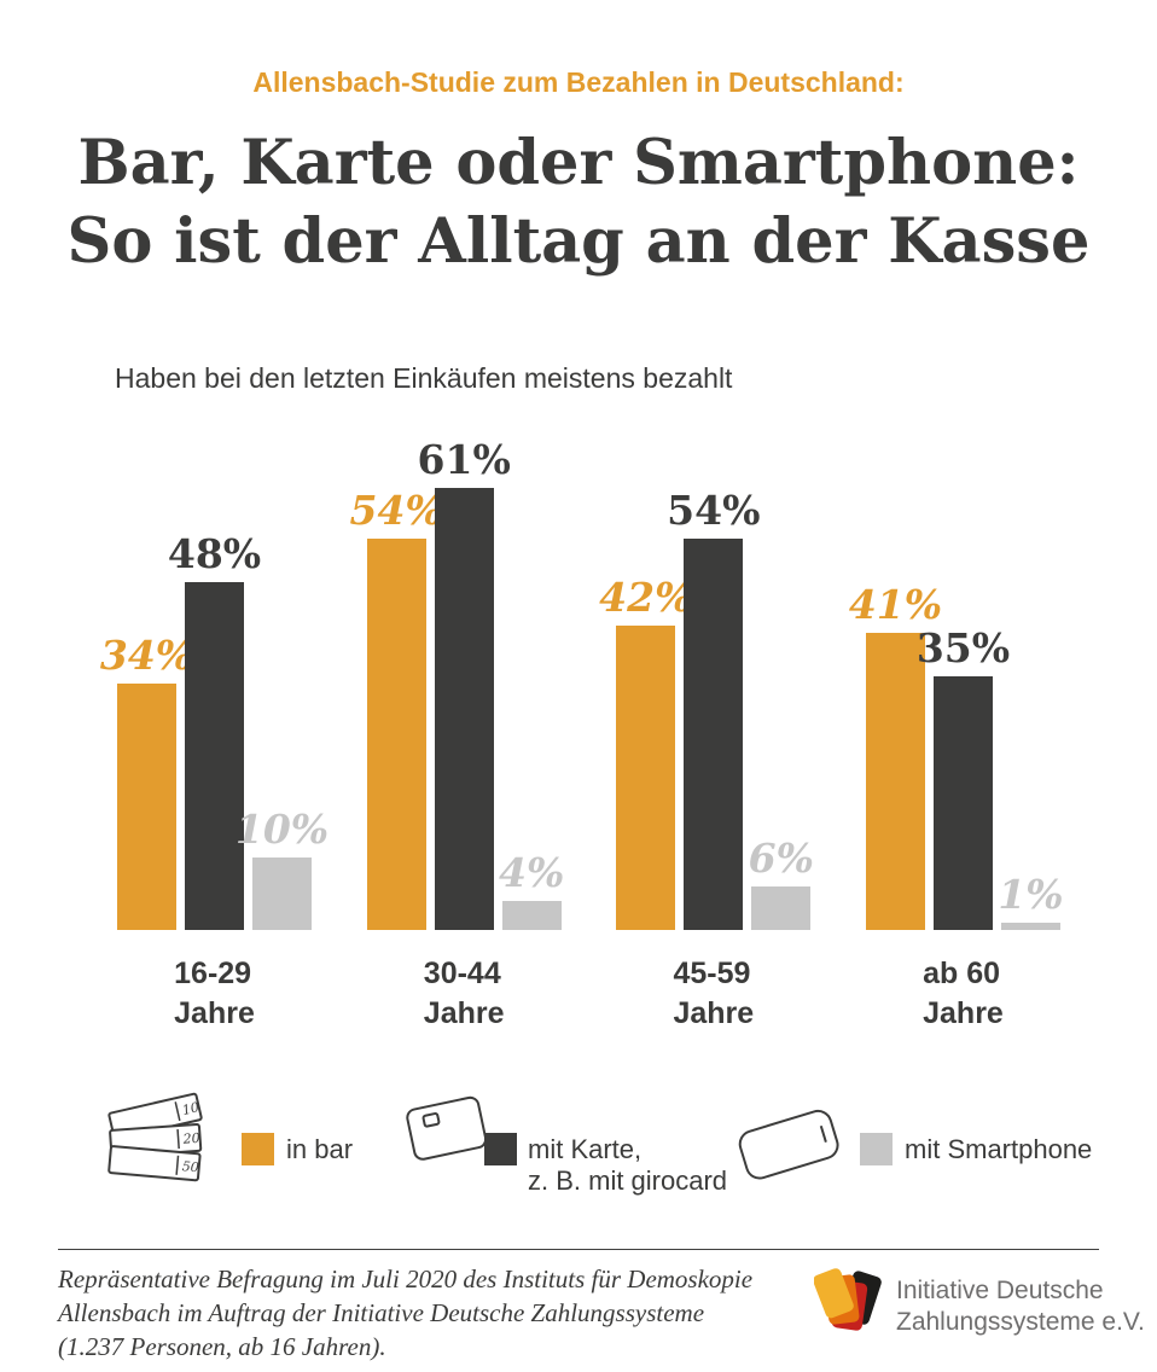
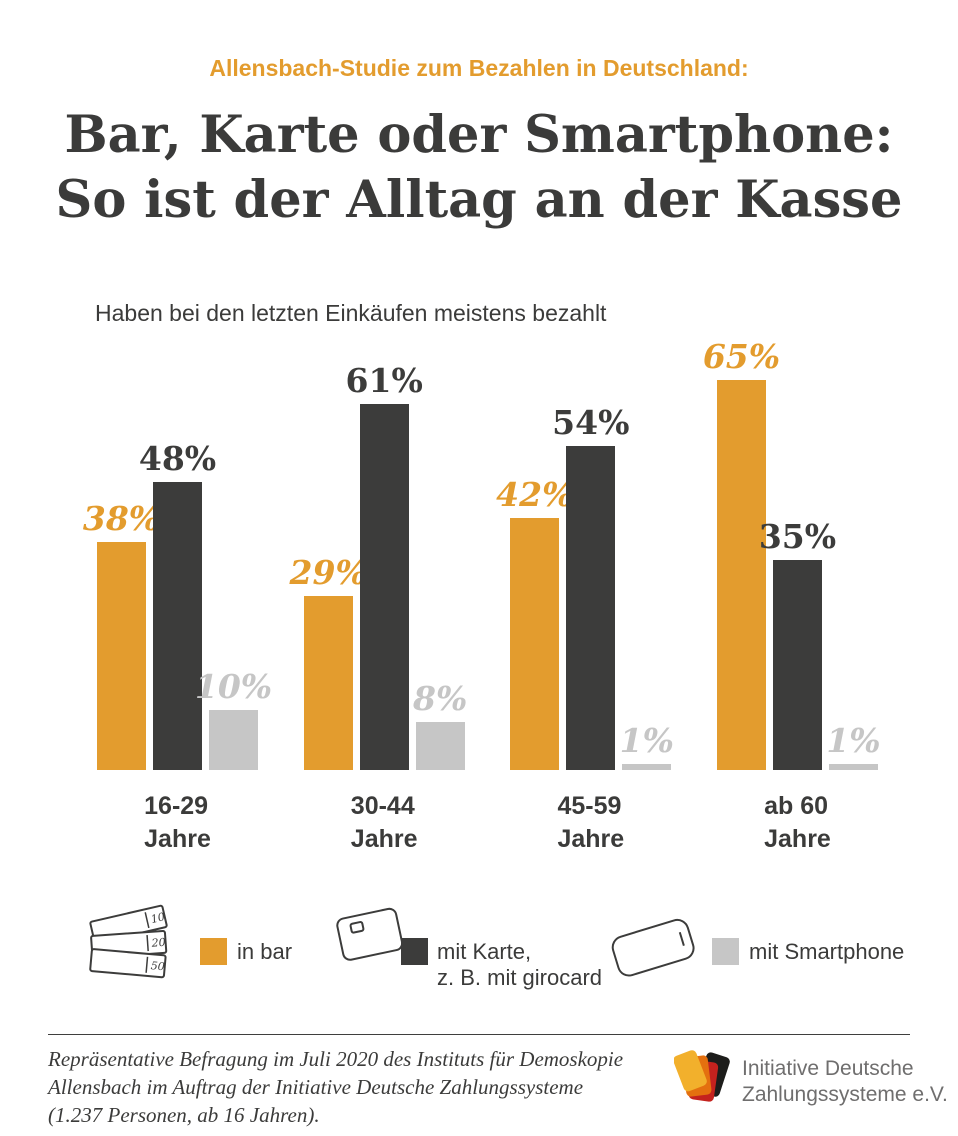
in bar/16-29 Jahre: 34% -> 38%
in bar/30-44 Jahre: 54% -> 29%
mit Smartphone/30-44 Jahre: 4% -> 8%
mit Smartphone/45-59 Jahre: 6% -> 1%
in bar/ab 60 Jahre: 41% -> 65%
